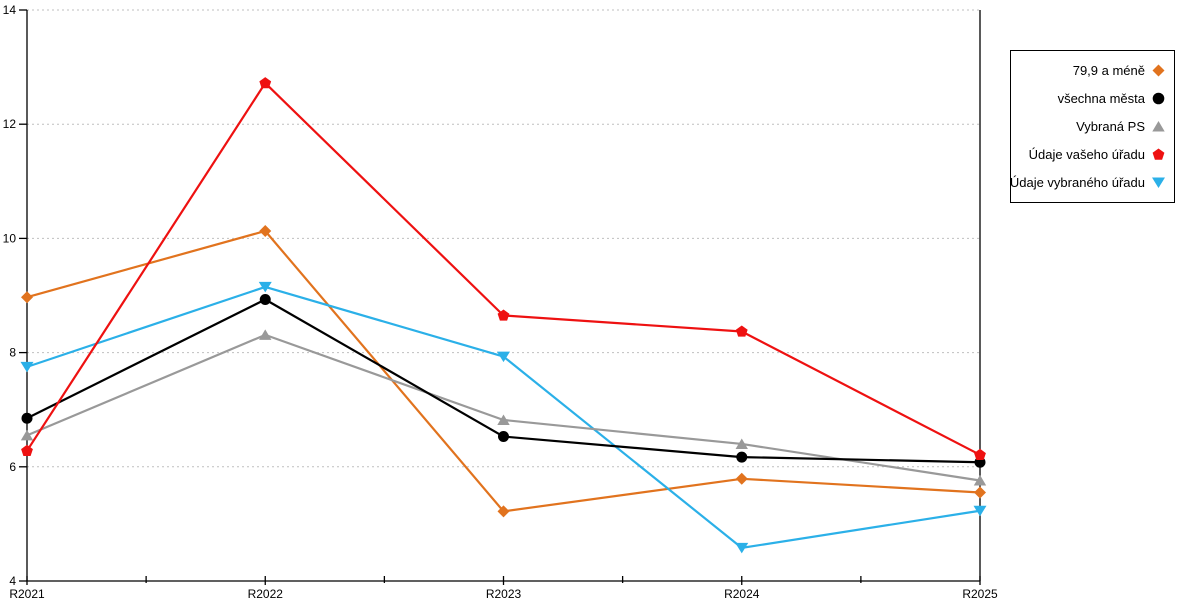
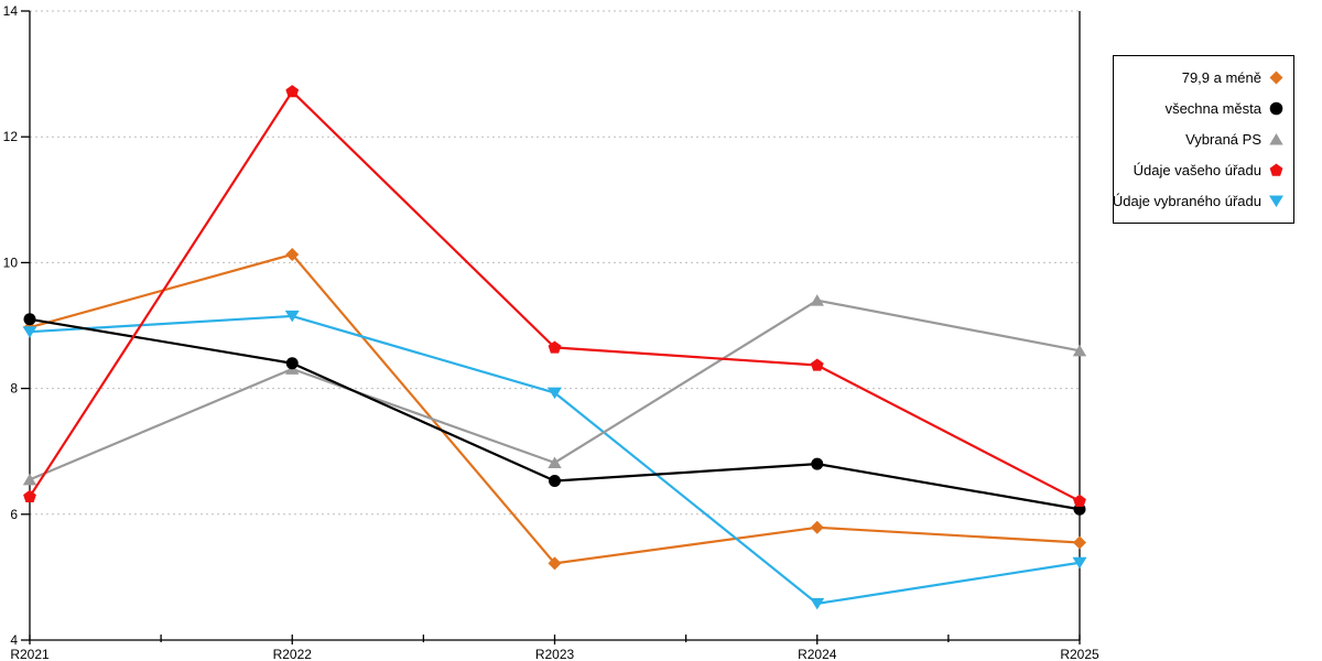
všechna města/R2021: 6.8 -> 9.1
Údaje vybraného úřadu/R2021: 7.8 -> 8.9
všechna města/R2022: 8.9 -> 8.4
všechna města/R2024: 6.2 -> 6.8
Vybraná PS/R2024: 6.4 -> 9.4
Vybraná PS/R2025: 5.8 -> 8.6
